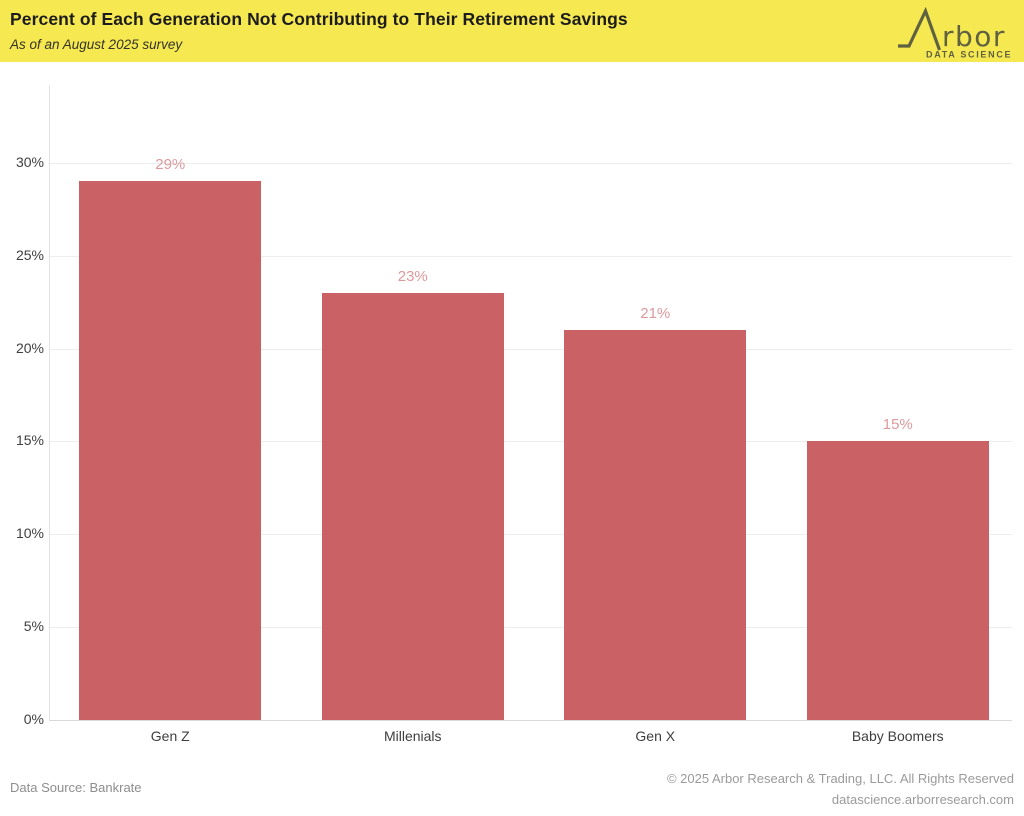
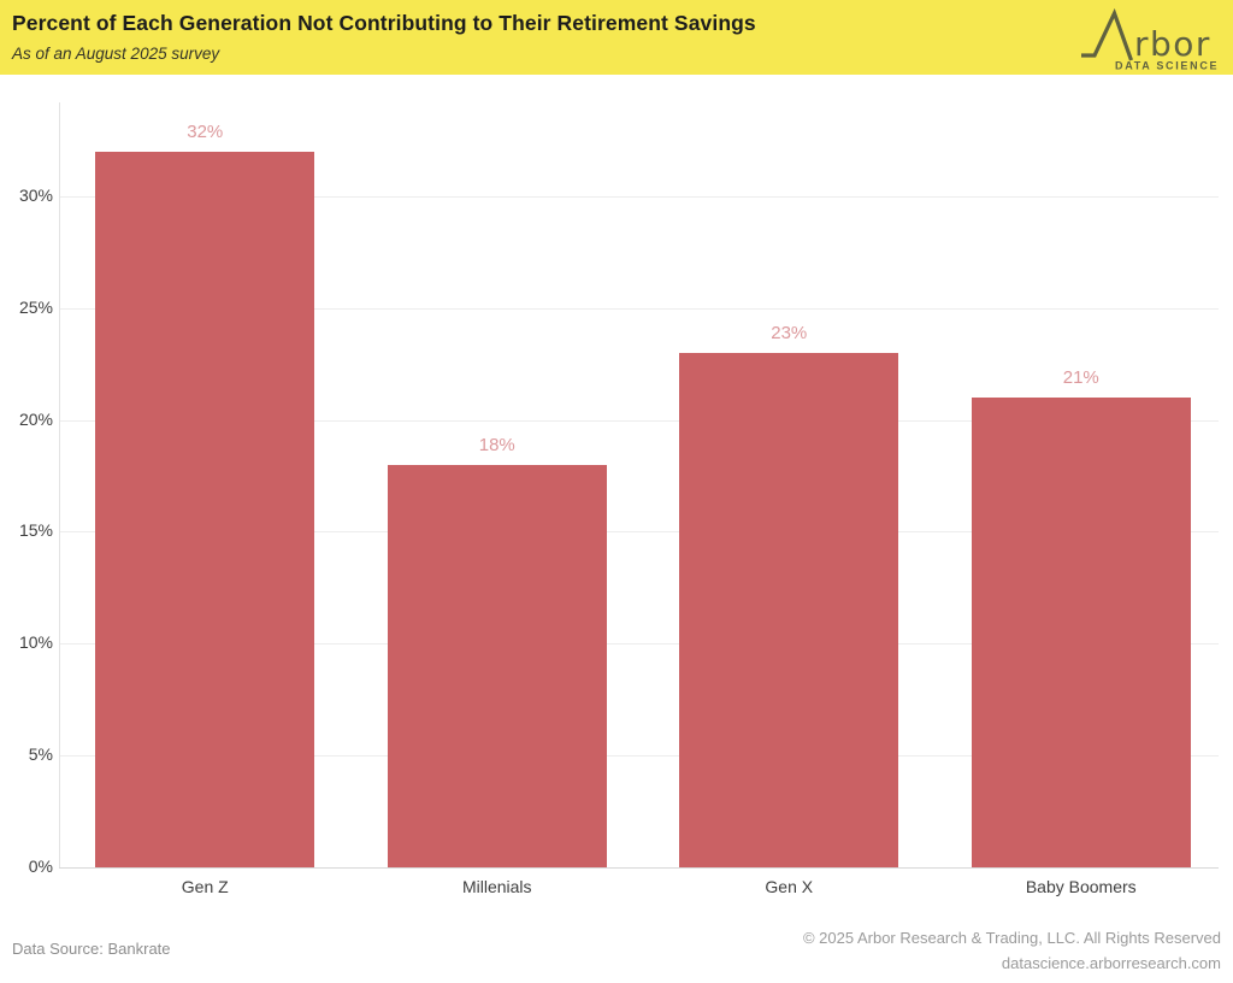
Gen Z: 29% -> 32%
Millenials: 23% -> 18%
Gen X: 21% -> 23%
Baby Boomers: 15% -> 21%
